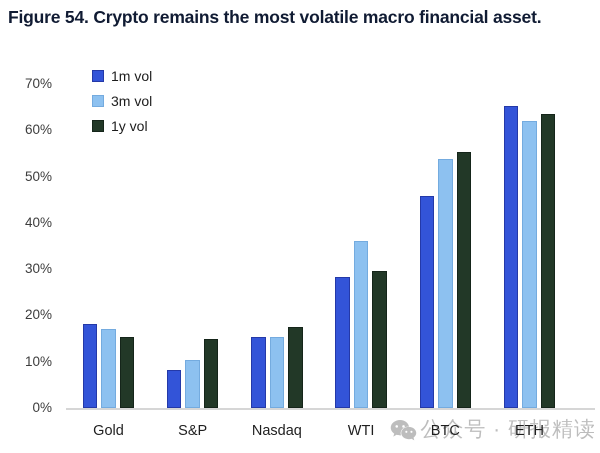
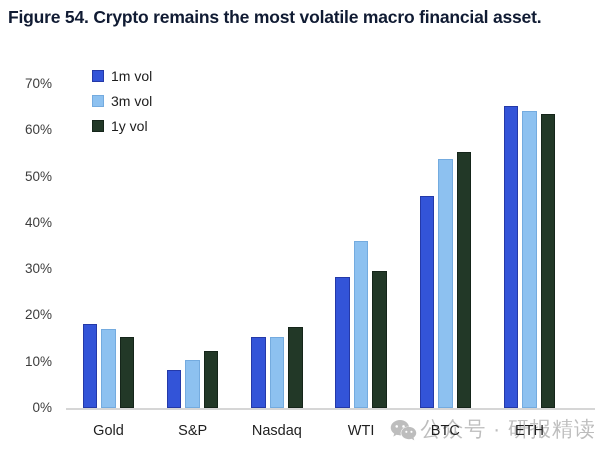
1y vol/S&P: 15% -> 12%
3m vol/ETH: 62% -> 64%
